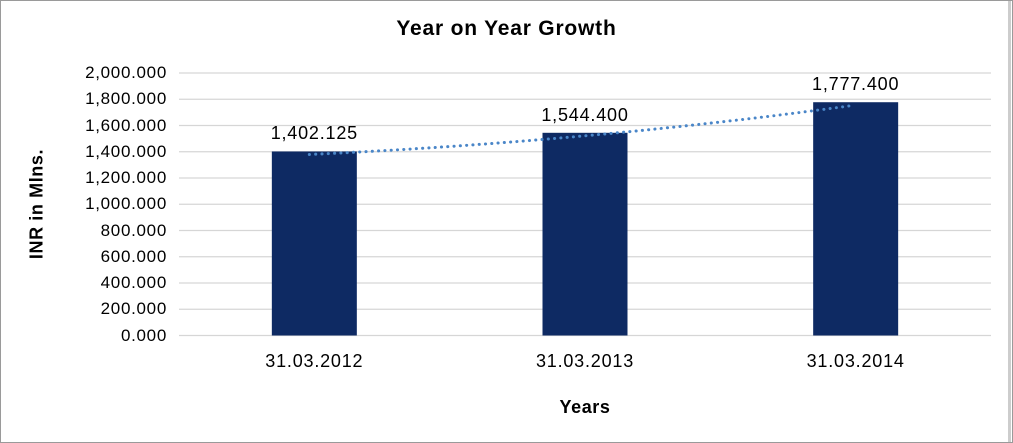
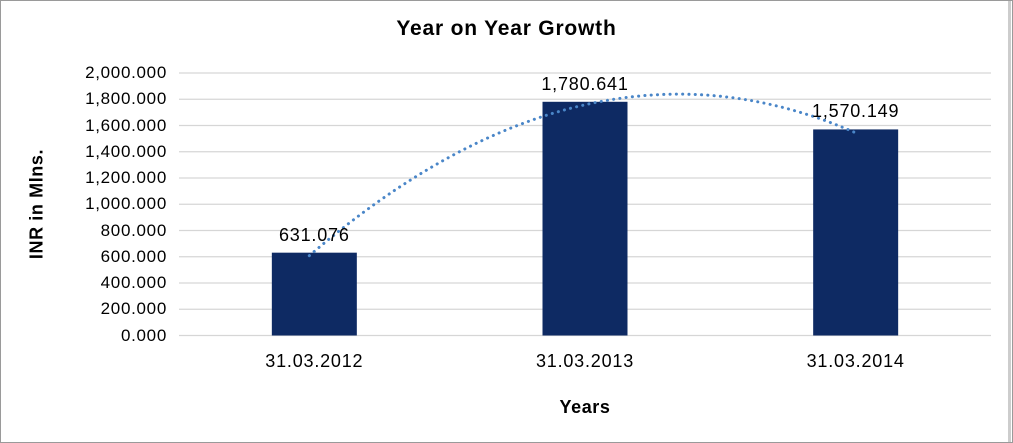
31.03.2012: 1,402.125 -> 631.076
31.03.2013: 1,544.400 -> 1,780.641
31.03.2014: 1,777.400 -> 1,570.149
